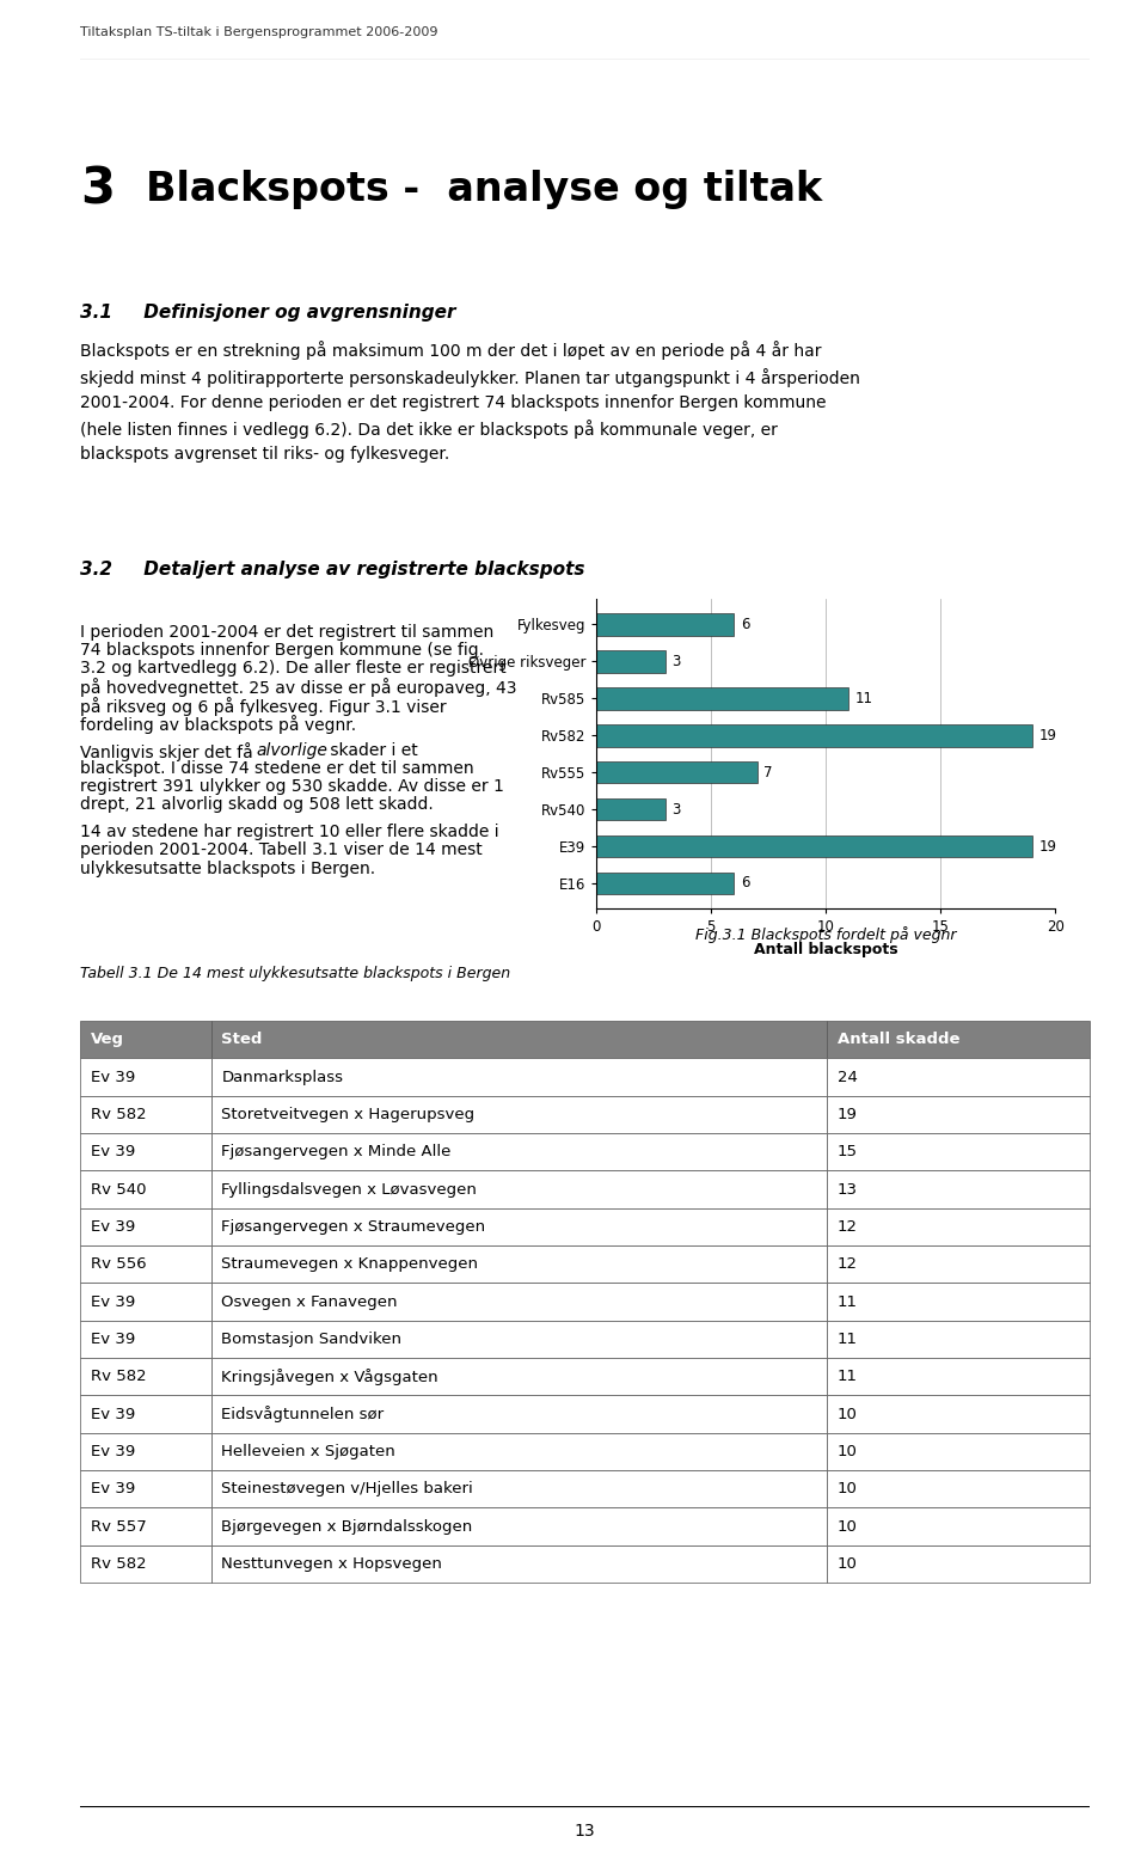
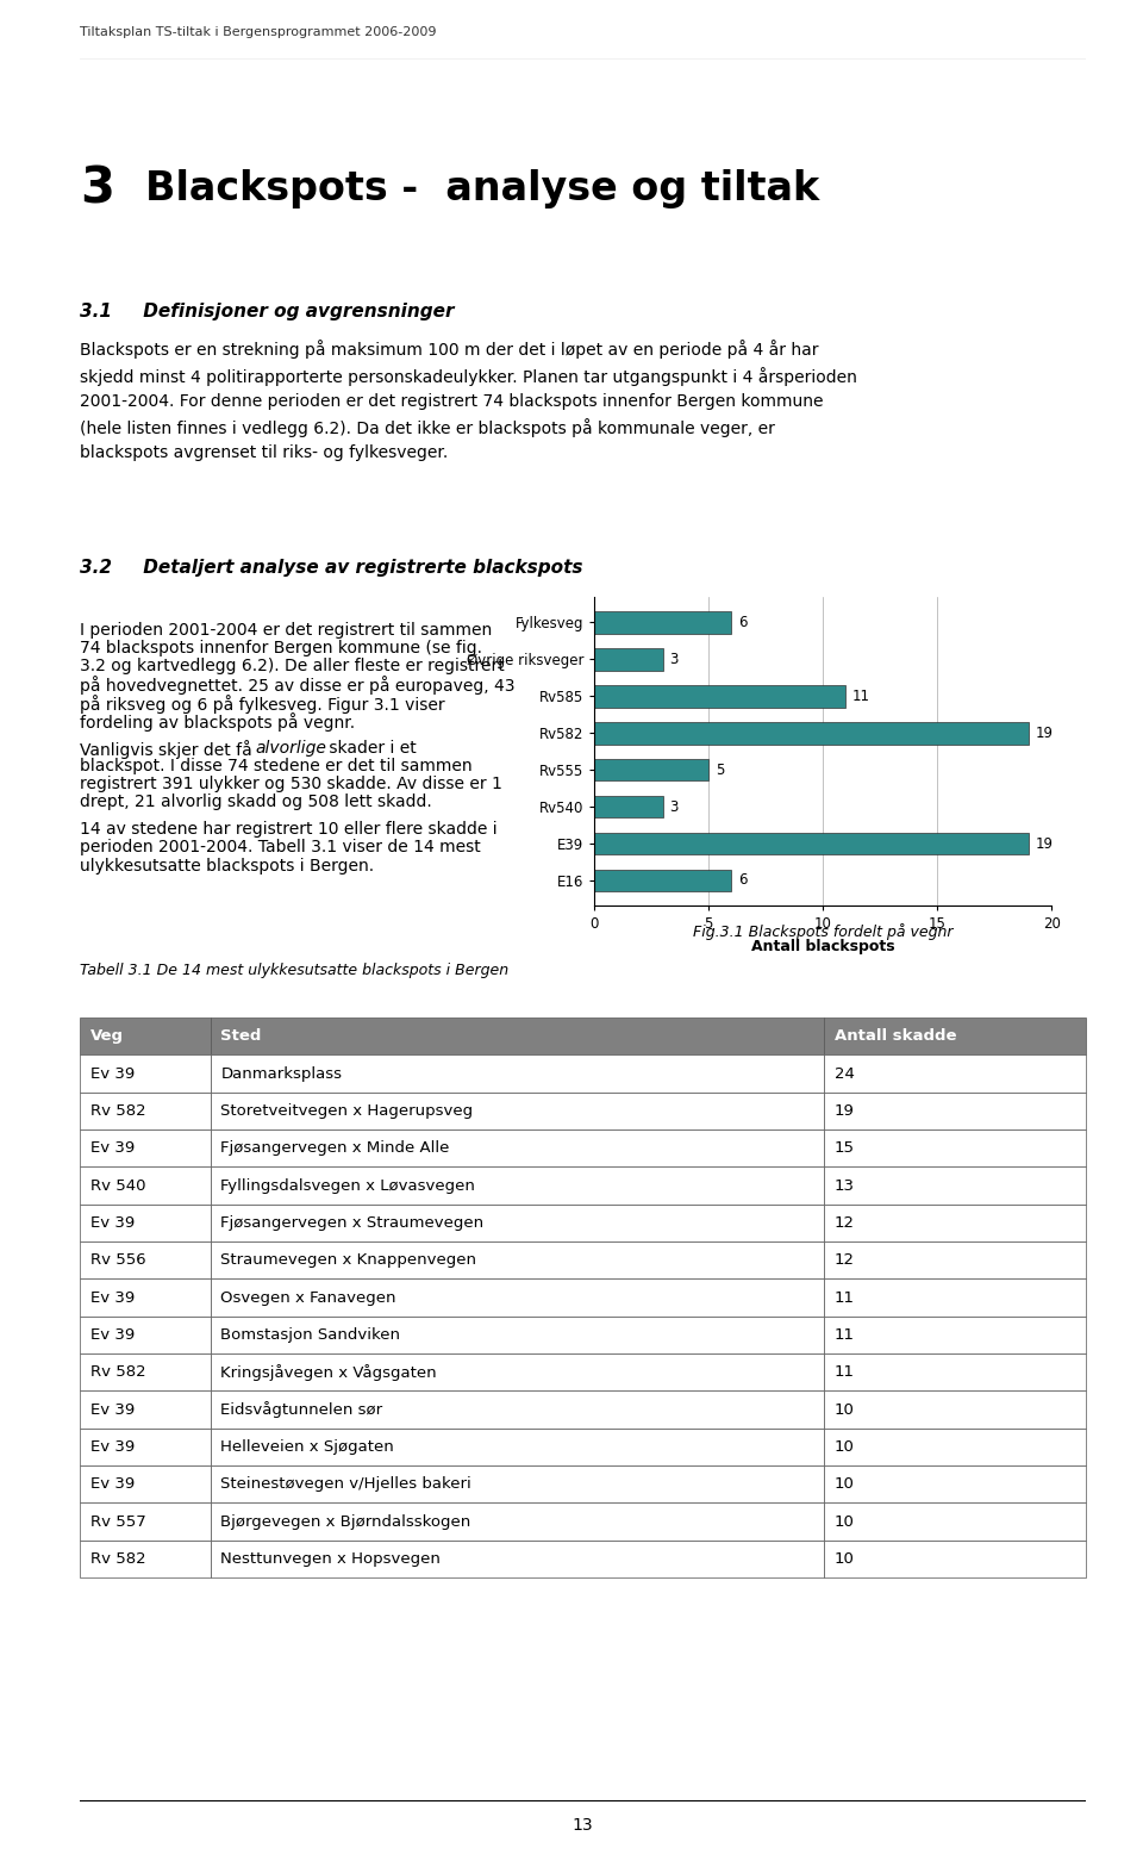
Rv555: 7 -> 5
